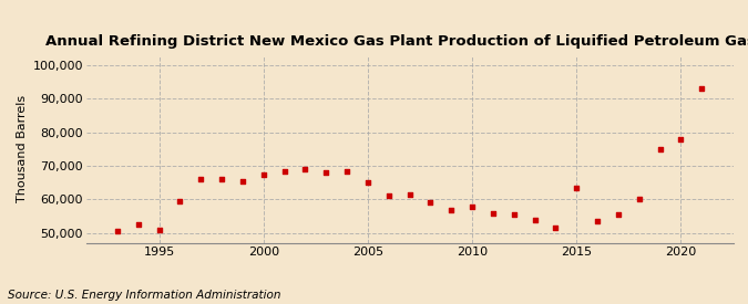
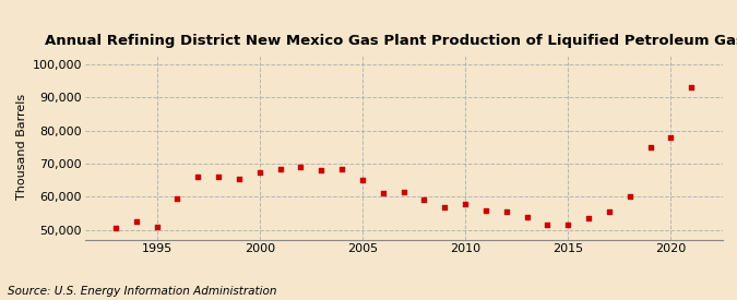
2015: 63,500 -> 51,500
